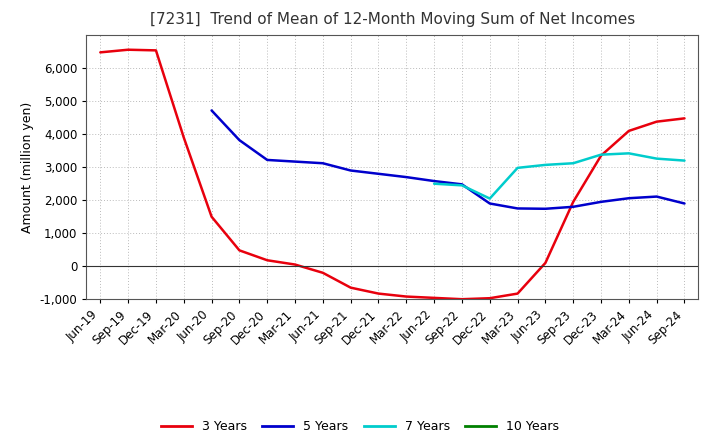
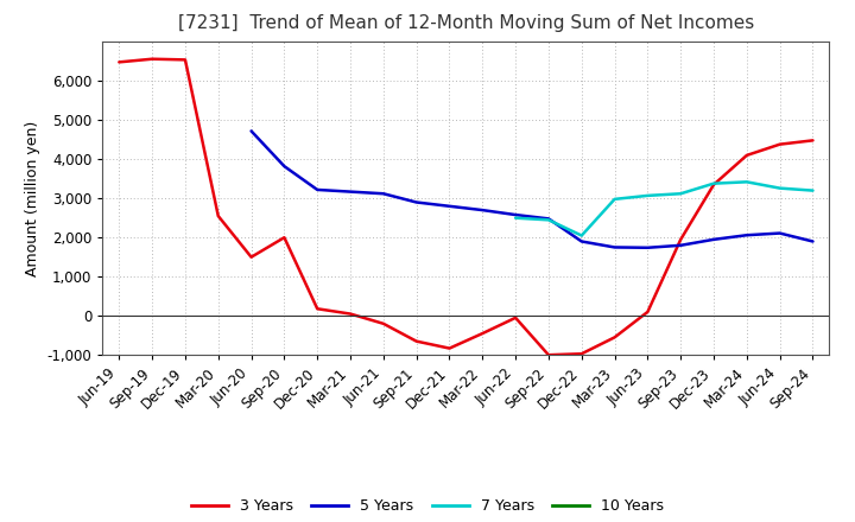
3 Years/Mar-20: 3,900 -> 2,550
3 Years/Sep-20: 480 -> 2,000
3 Years/Mar-22: -920 -> -450
3 Years/Jun-22: -960 -> -50
3 Years/Mar-23: -830 -> -550
